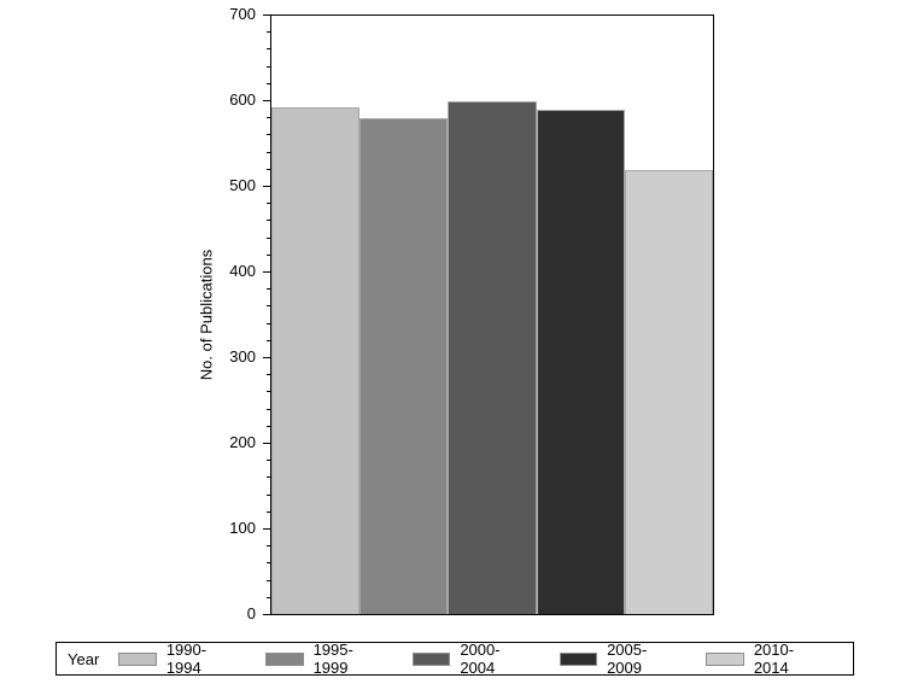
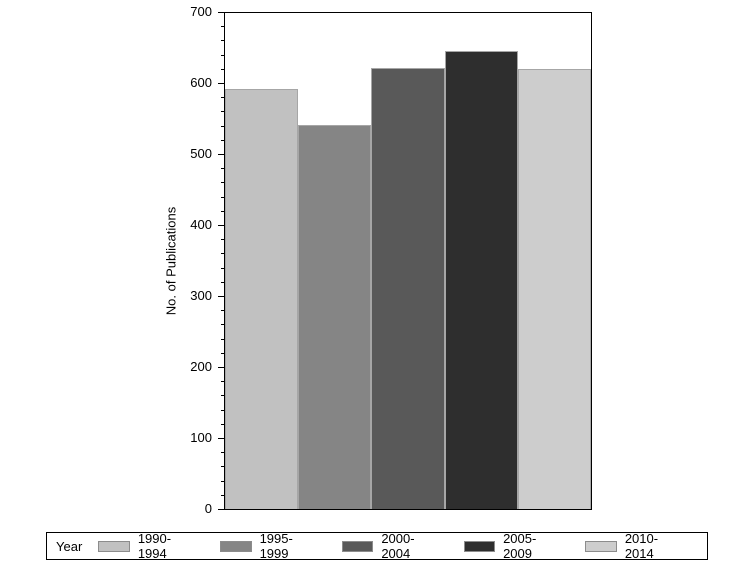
1995-1999: 580 -> 540
2000-2004: 600 -> 620
2005-2009: 590 -> 650
2010-2014: 520 -> 620
